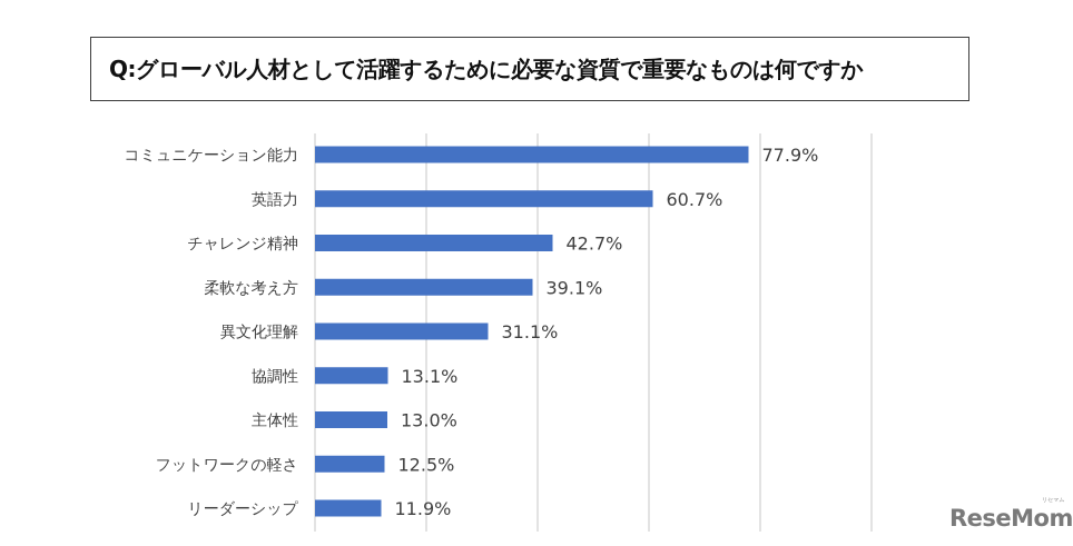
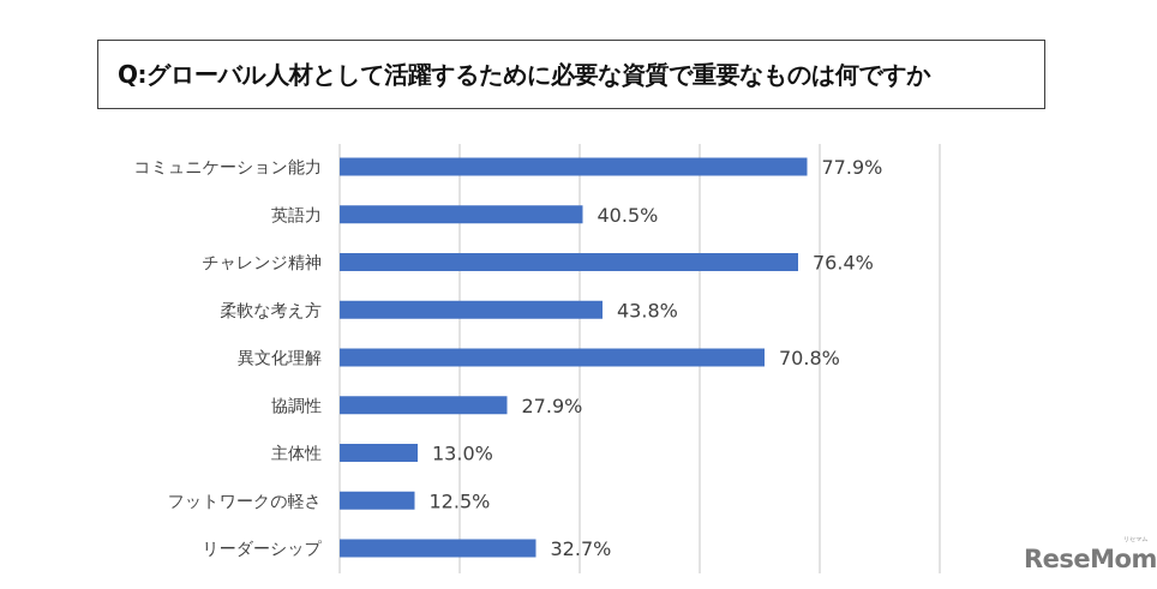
英語力: 60.7% -> 40.5%
チャレンジ精神: 42.7% -> 76.4%
柔軟な考え方: 39.1% -> 43.8%
異文化理解: 31.1% -> 70.8%
協調性: 13.1% -> 27.9%
リーダーシップ: 11.9% -> 32.7%
